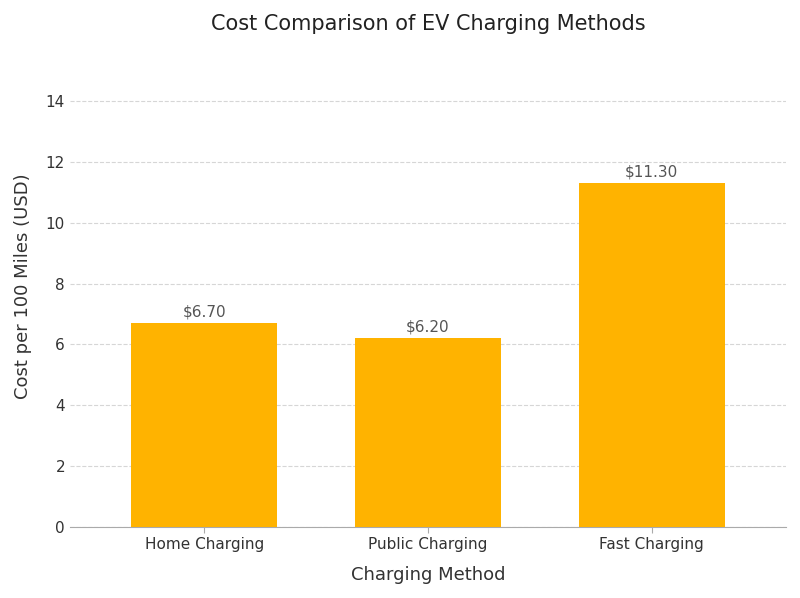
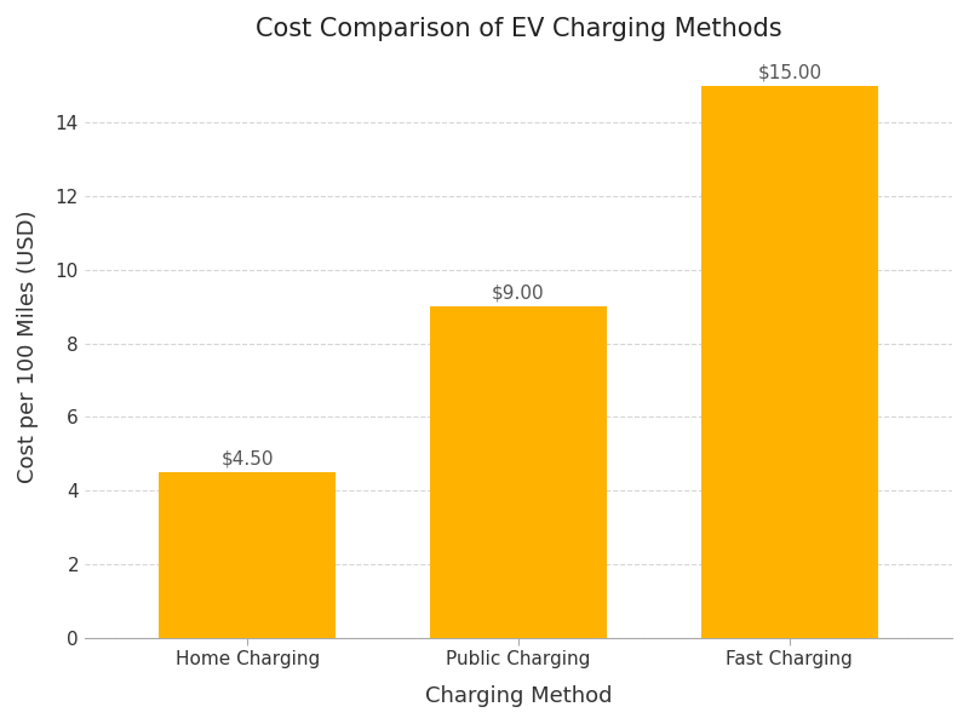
Home Charging: $6.70 -> $4.50
Public Charging: $6.20 -> $9.00
Fast Charging: $11.30 -> $15.00
